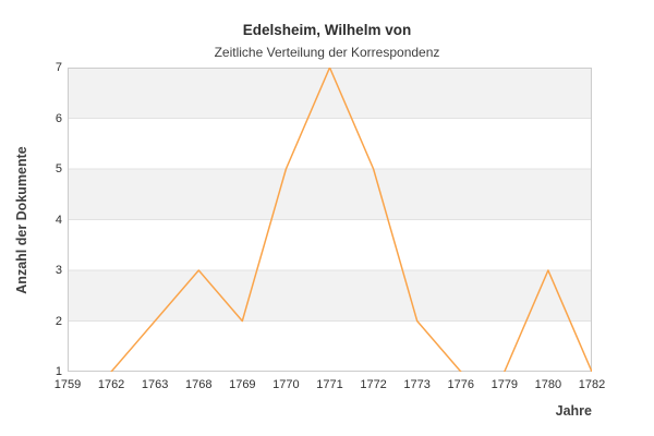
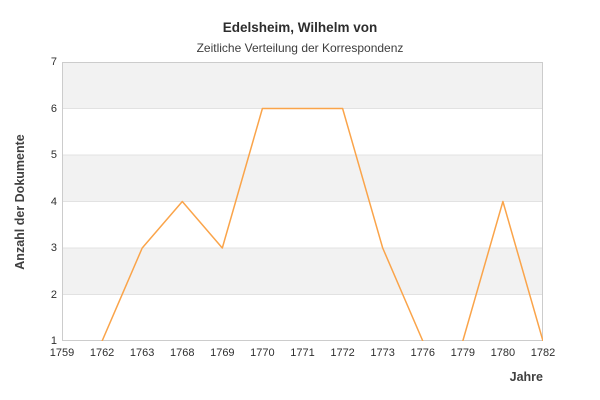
1763: 2 -> 3
1768: 3 -> 4
1769: 2 -> 3
1770: 5 -> 6
1771: 7 -> 6
1772: 5 -> 6
1773: 2 -> 3
1780: 3 -> 4
